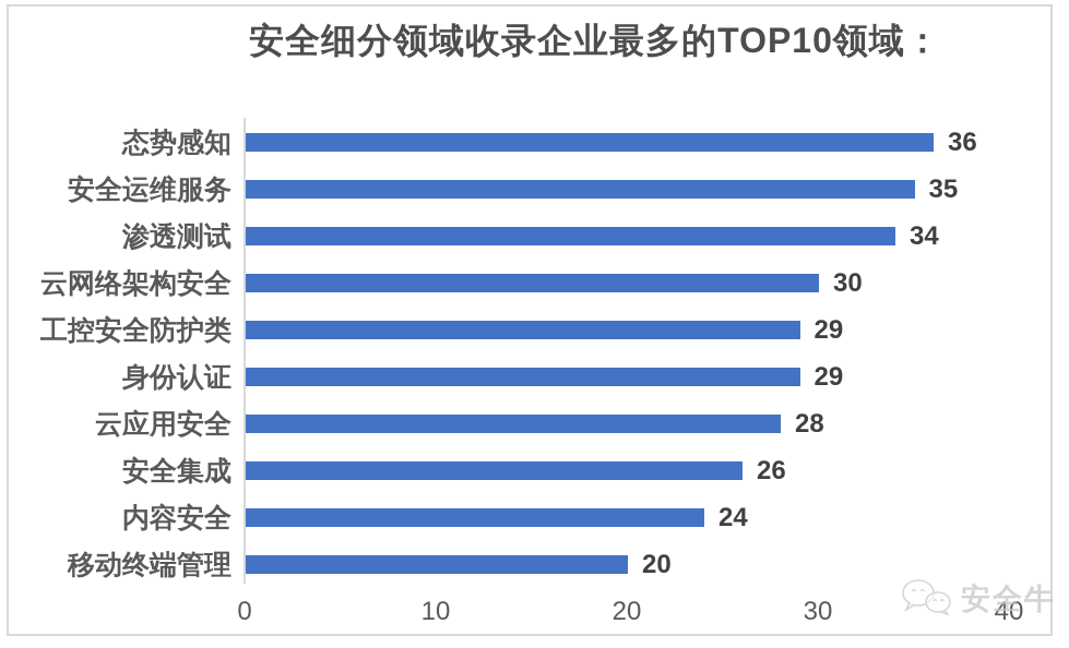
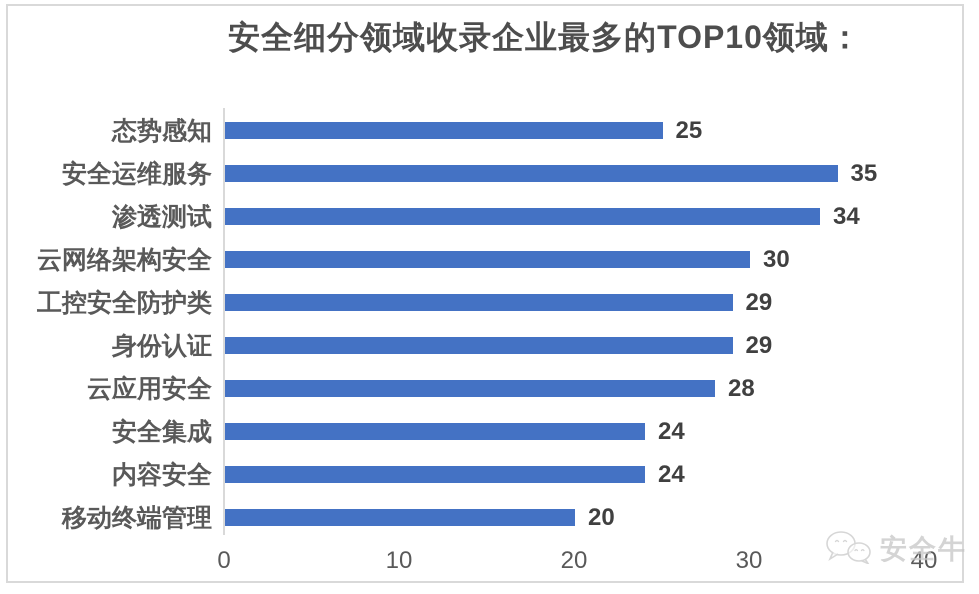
态势感知: 36 -> 25
安全集成: 26 -> 24
